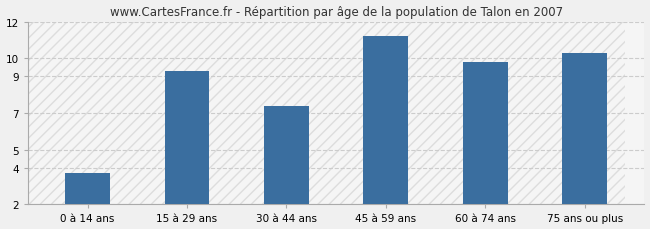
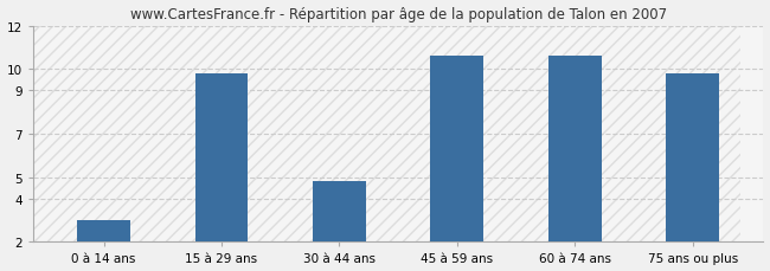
0 à 14 ans: 3.7 -> 3.0
15 à 29 ans: 9.3 -> 9.8
30 à 44 ans: 7.4 -> 4.8
45 à 59 ans: 11.2 -> 10.6
60 à 74 ans: 9.8 -> 10.6
75 ans ou plus: 10.3 -> 9.8
